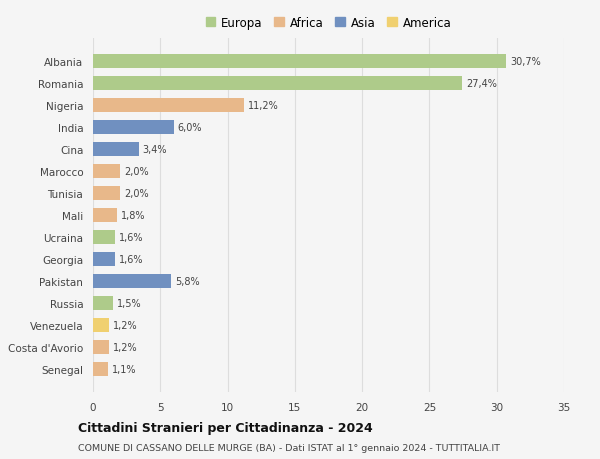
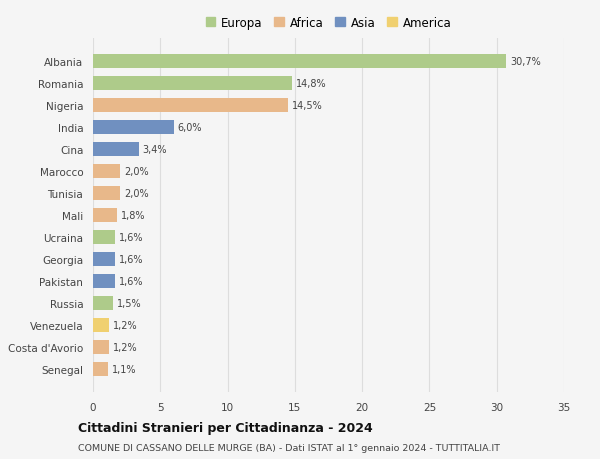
Romania: 27,4% -> 14,8%
Nigeria: 11,2% -> 14,5%
Pakistan: 5,8% -> 1,6%
